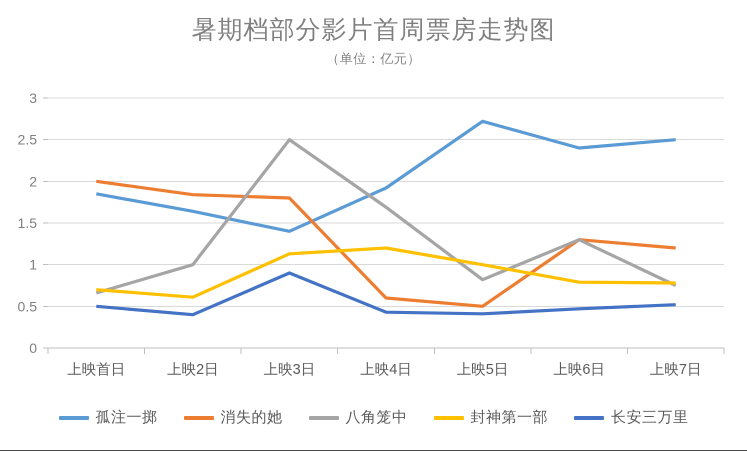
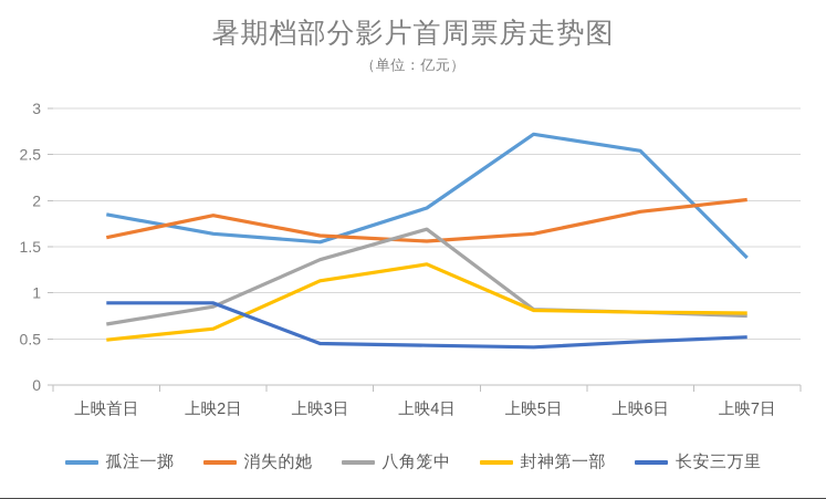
消失的她/上映首日: 2.0 -> 1.6
封神第一部/上映首日: 0.7 -> 0.5
长安三万里/上映首日: 0.5 -> 0.9
八角笼中/上映2日: 1.0 -> 0.8
长安三万里/上映2日: 0.4 -> 0.9
孤注一掷/上映3日: 1.4 -> 1.6
消失的她/上映3日: 1.8 -> 1.6
八角笼中/上映3日: 2.5 -> 1.4
长安三万里/上映3日: 0.9 -> 0.5
消失的她/上映4日: 0.6 -> 1.6
封神第一部/上映4日: 1.2 -> 1.3
消失的她/上映5日: 0.5 -> 1.6
封神第一部/上映5日: 1.0 -> 0.8
孤注一掷/上映6日: 2.4 -> 2.5
消失的她/上映6日: 1.3 -> 1.9
八角笼中/上映6日: 1.3 -> 0.8
孤注一掷/上映7日: 2.5 -> 1.4
消失的她/上映7日: 1.2 -> 2.0
